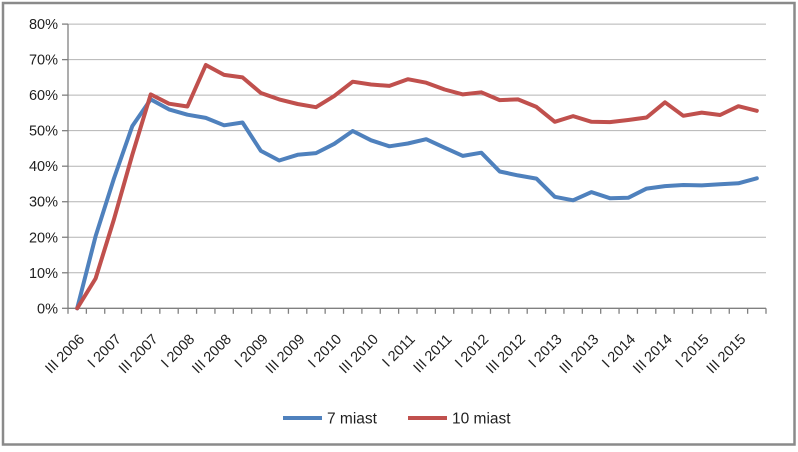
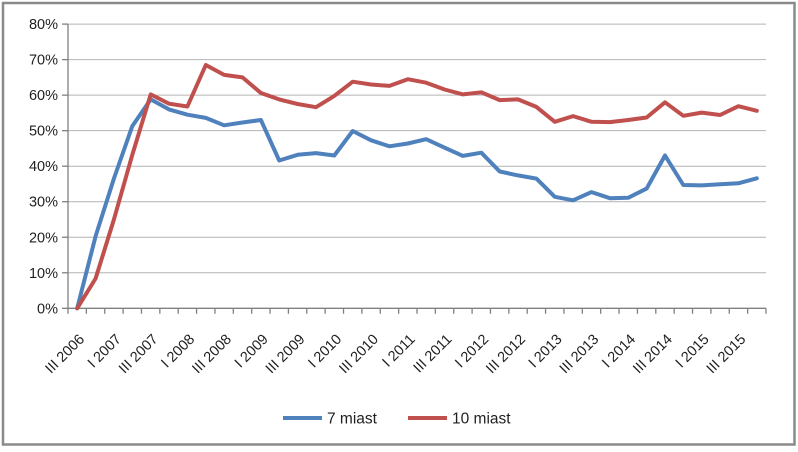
7 miast/I 2009: 44% -> 53%
7 miast/I 2010: 46% -> 43%
7 miast/III 2014: 34% -> 43%
